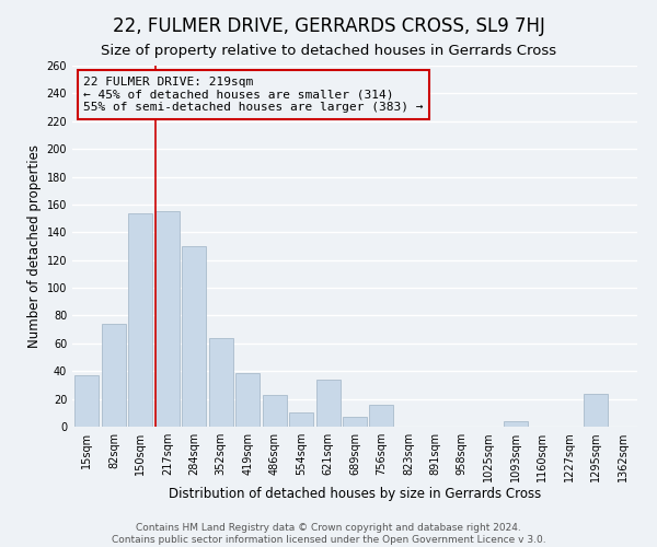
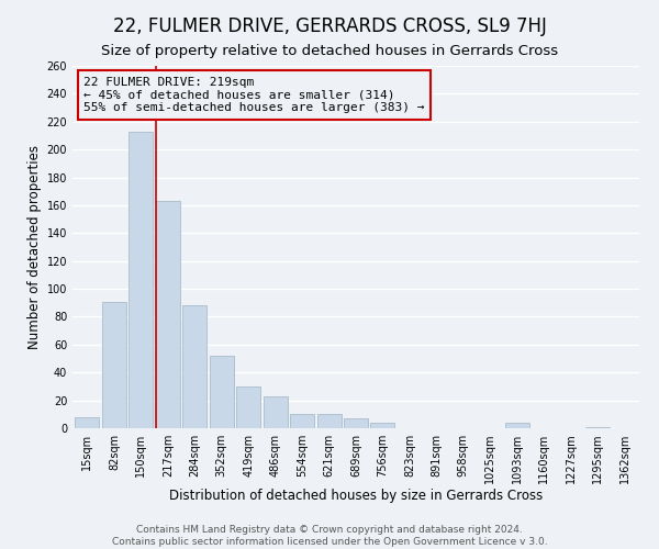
15sqm: 37 -> 8
82sqm: 74 -> 91
150sqm: 154 -> 213
217sqm: 155 -> 163
284sqm: 130 -> 88
352sqm: 64 -> 52
419sqm: 39 -> 30
621sqm: 34 -> 10
756sqm: 16 -> 4
1295sqm: 24 -> 1
